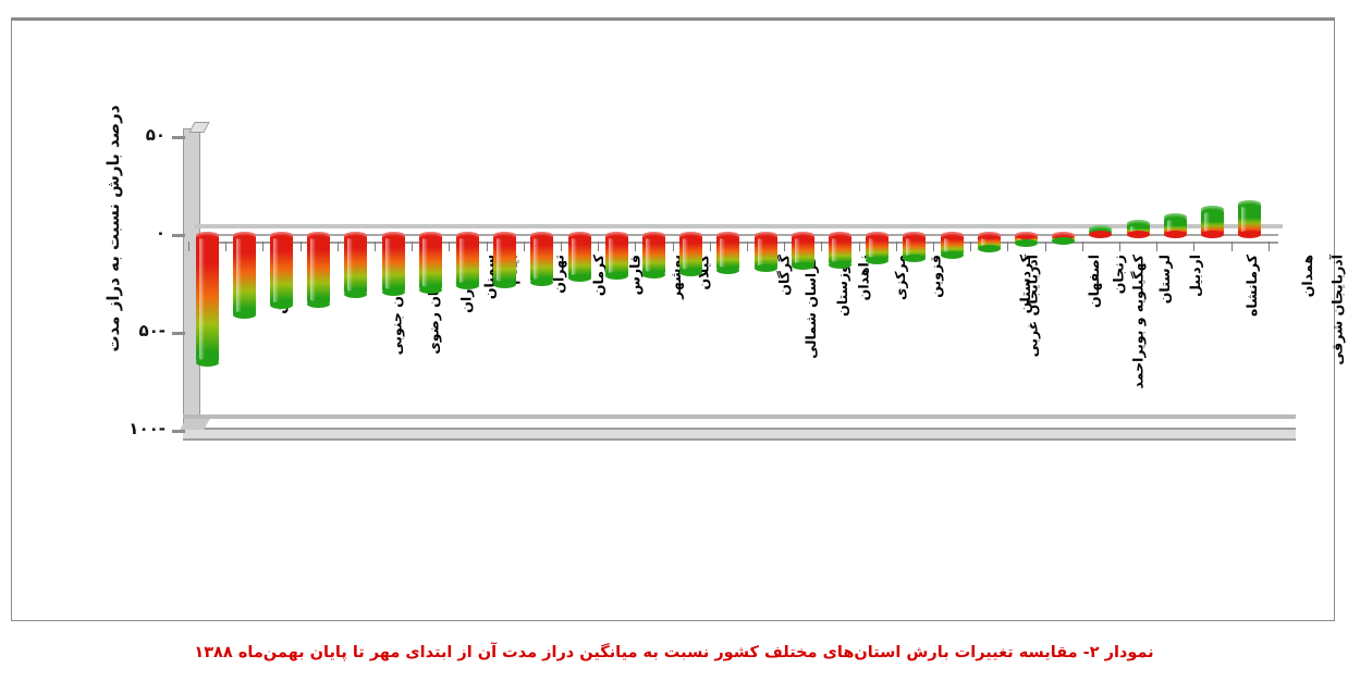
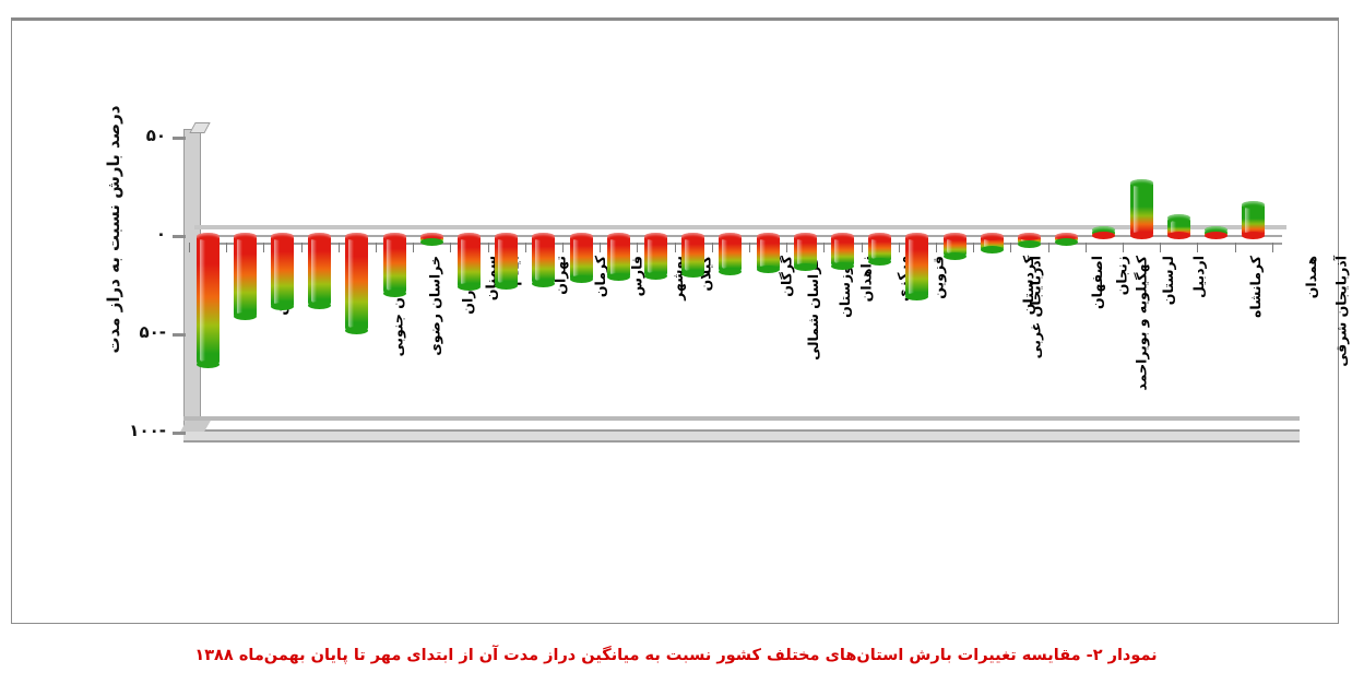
یزد: -30 -> -48
سمنان: -28 -> -1
آذربایجان غربی: -12 -> -31
اردبیل: 6 -> 27
آذربایجان شرقی: 13 -> 3
